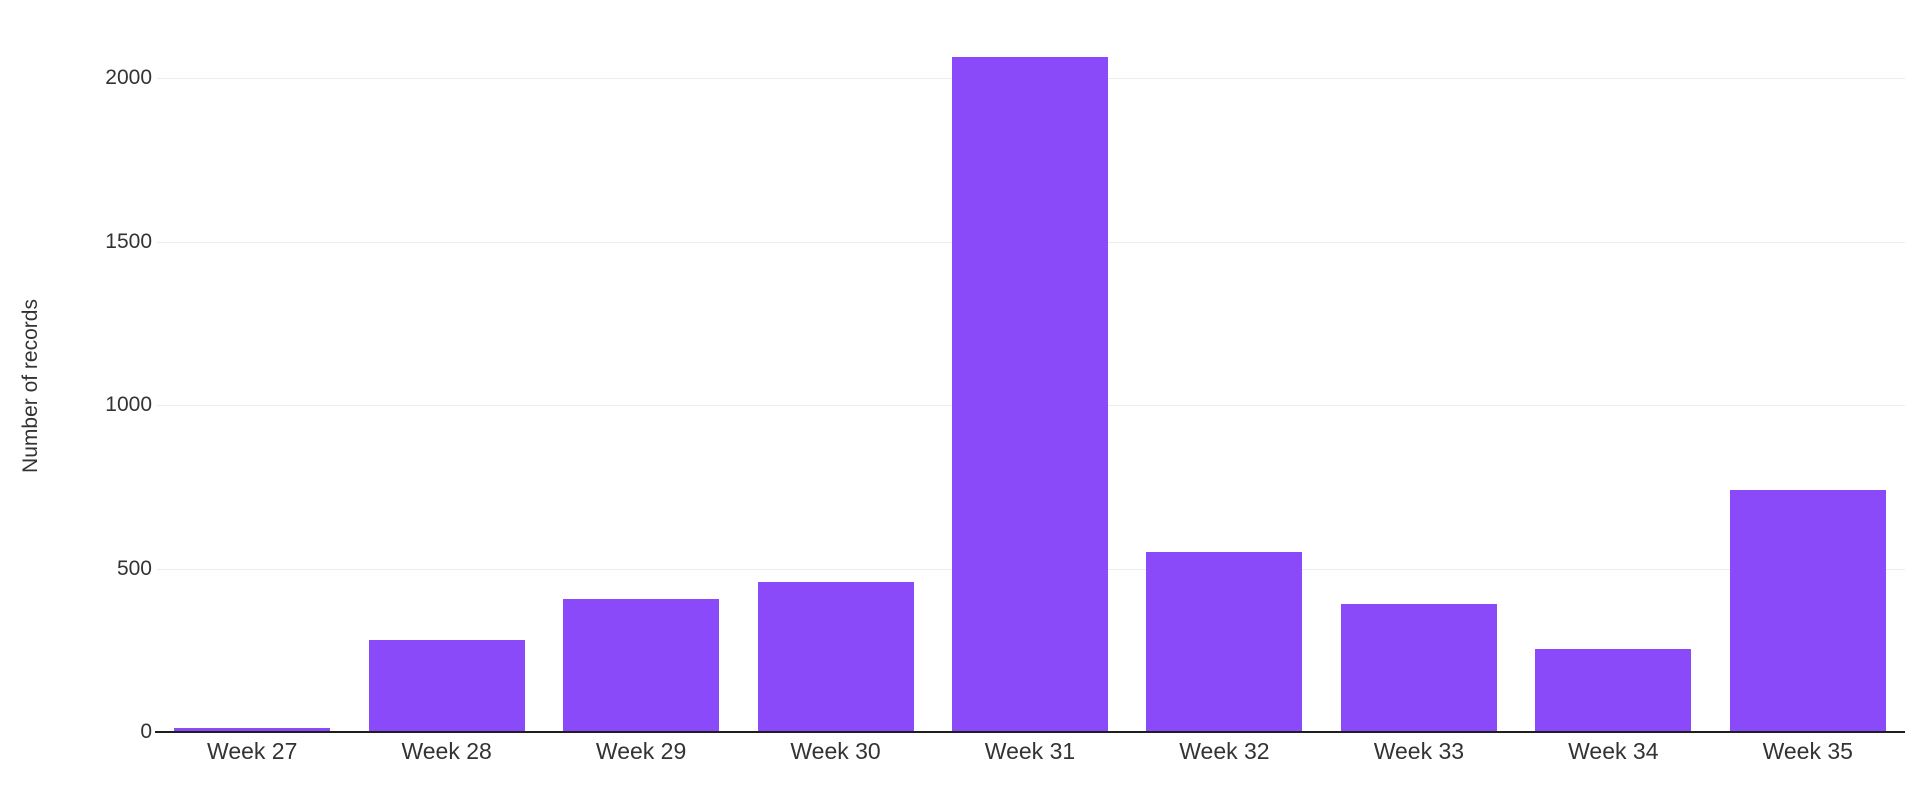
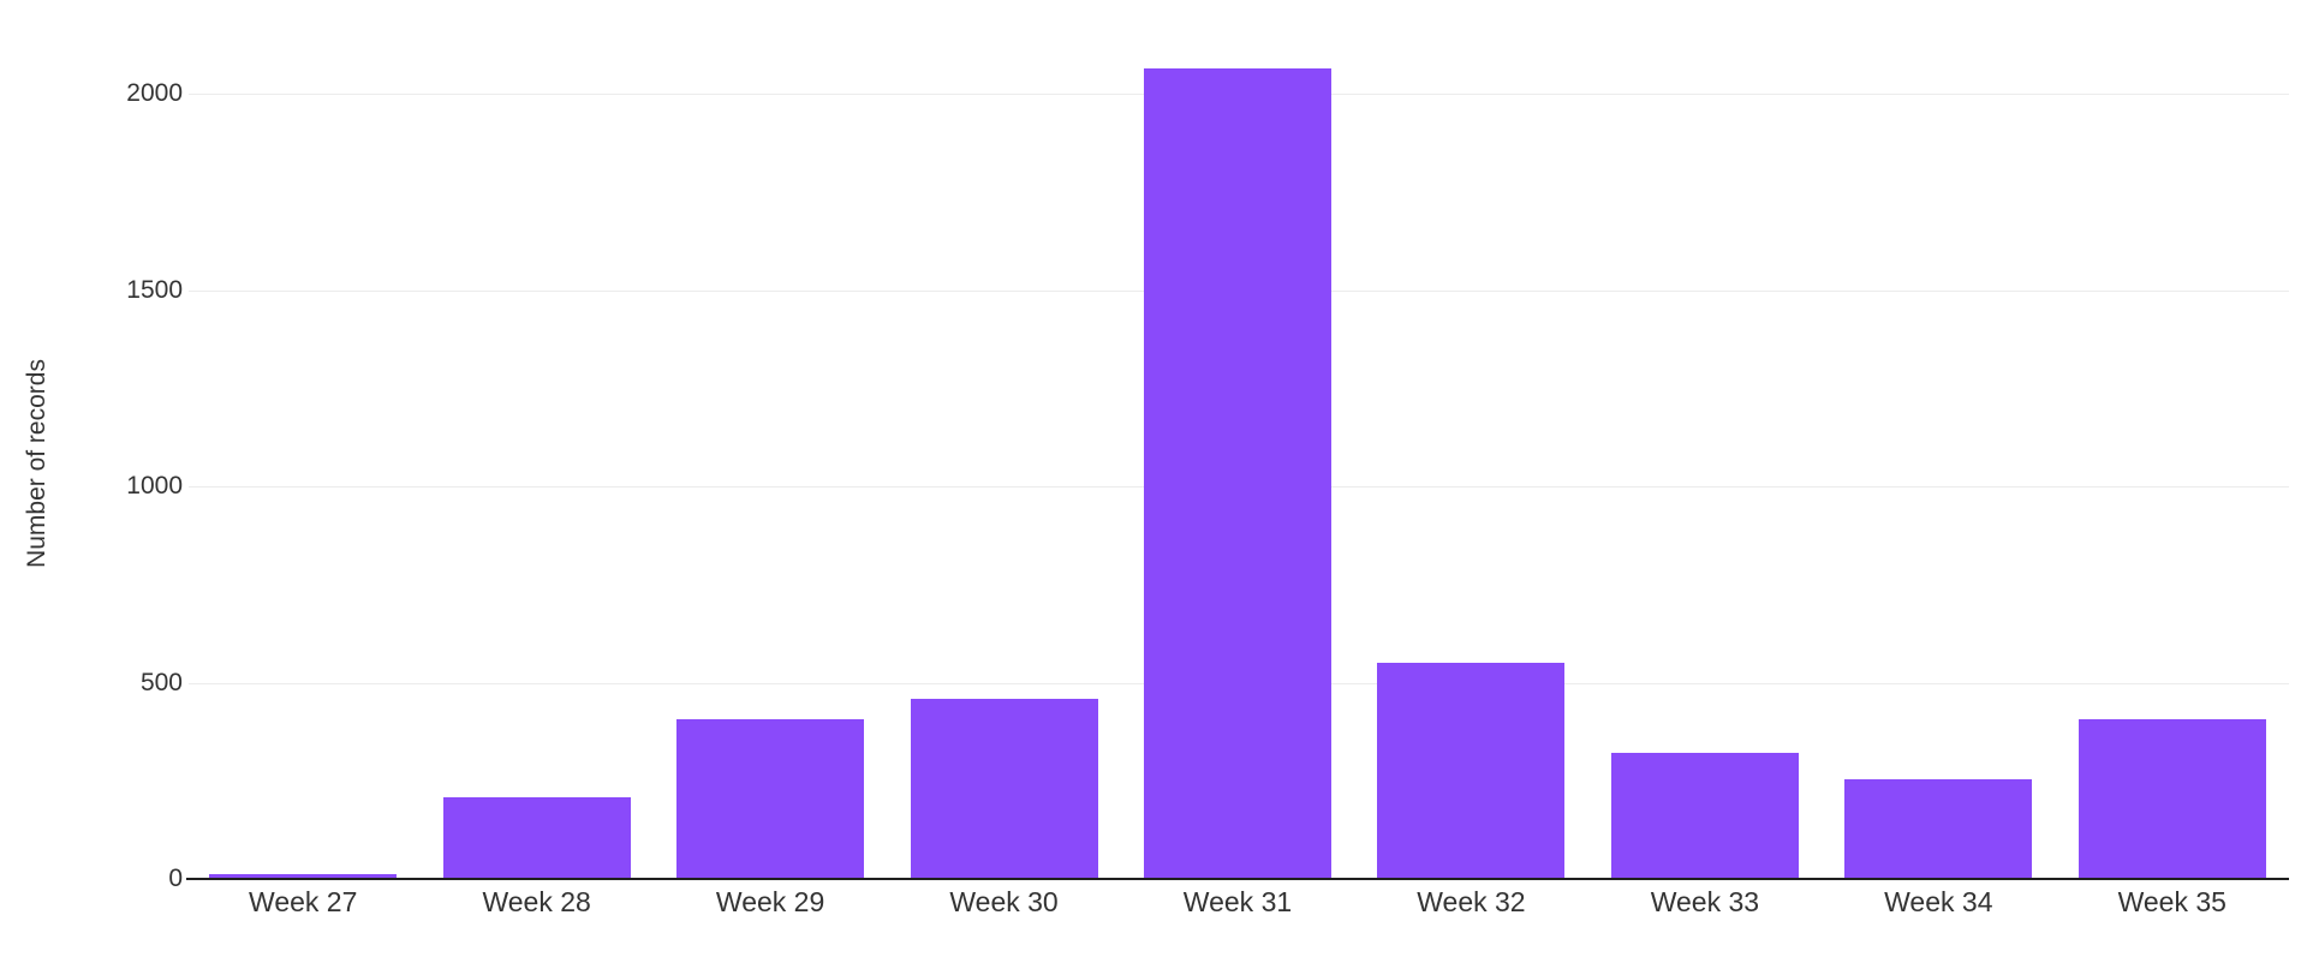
Week 28: 280 -> 210
Week 33: 390 -> 320
Week 35: 740 -> 410
